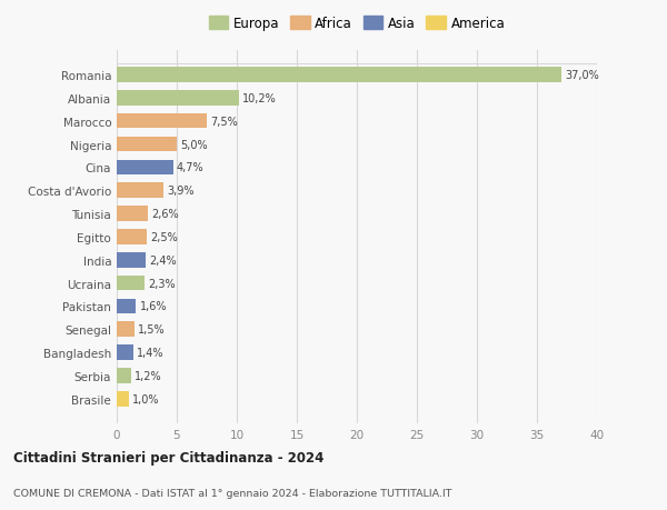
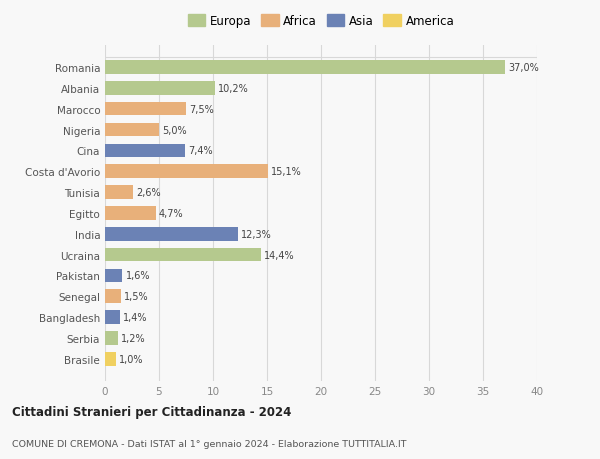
Cina: 4,7% -> 7,4%
Costa d'Avorio: 3,9% -> 15,1%
Egitto: 2,5% -> 4,7%
India: 2,4% -> 12,3%
Ucraina: 2,3% -> 14,4%
